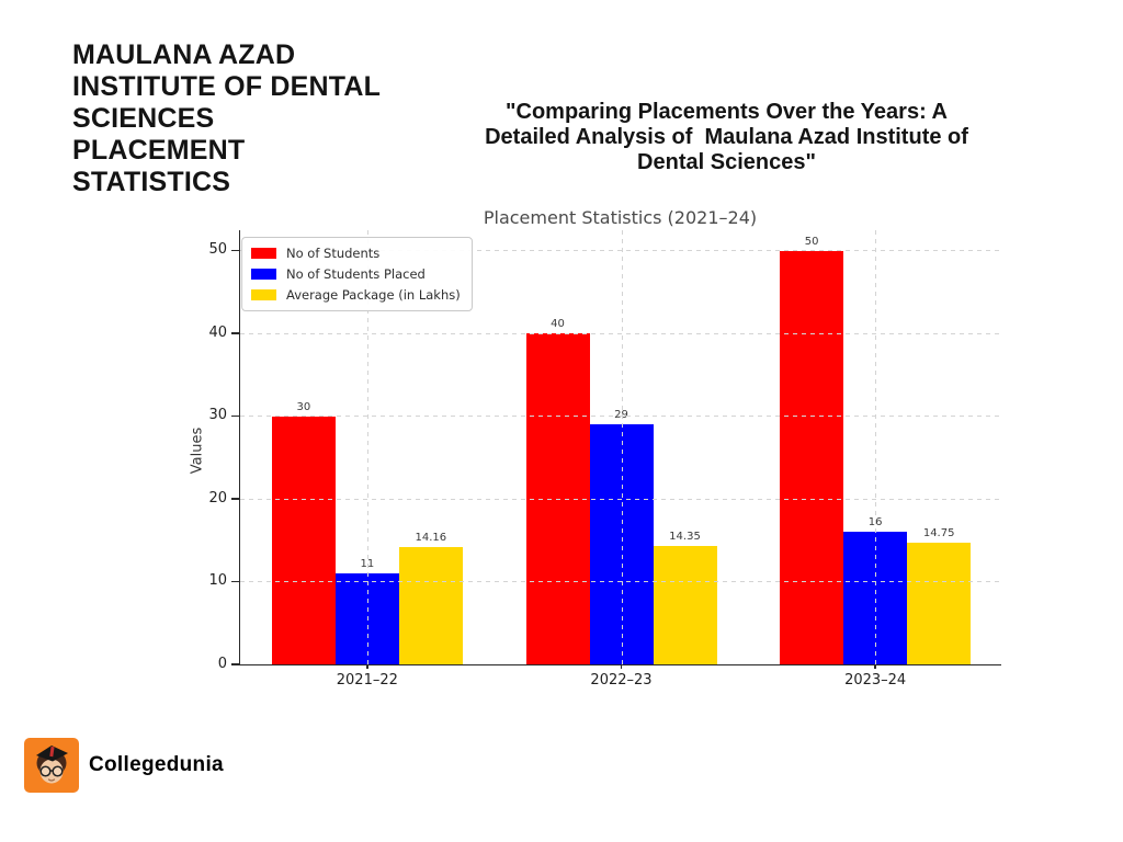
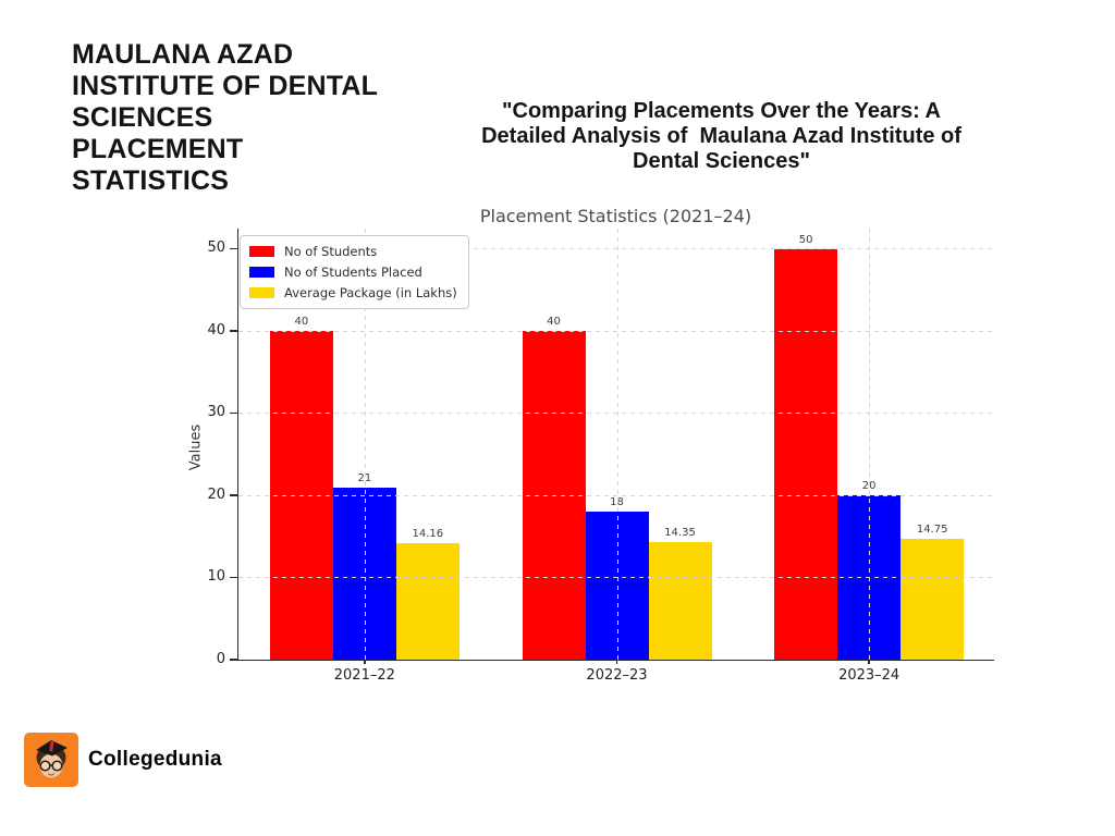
No of Students/2021–22: 30 -> 40
No of Students Placed/2021–22: 11 -> 21
No of Students Placed/2022–23: 29 -> 18
No of Students Placed/2023–24: 16 -> 20
